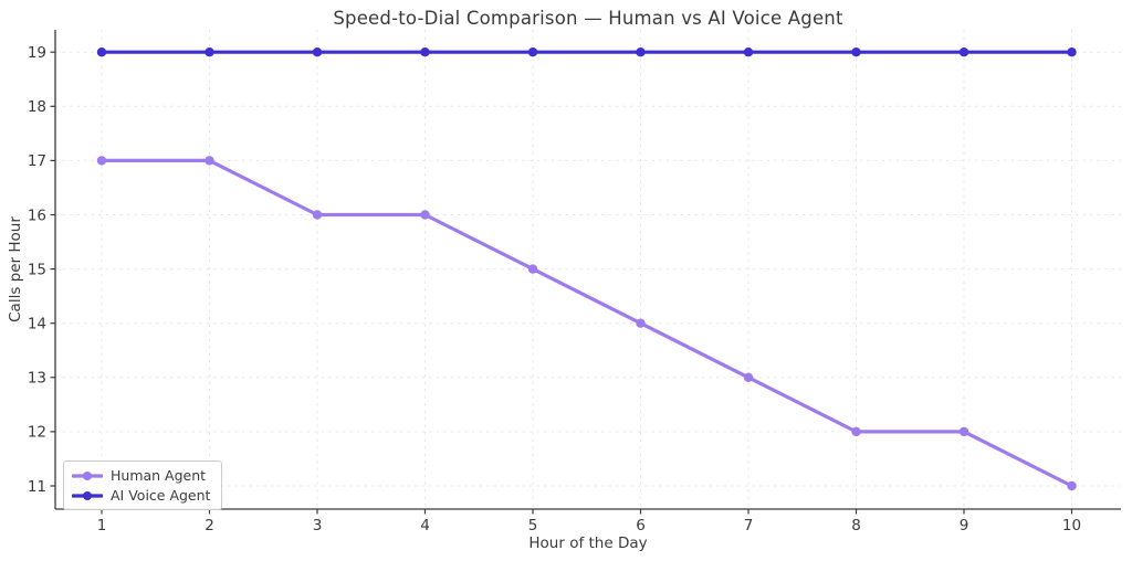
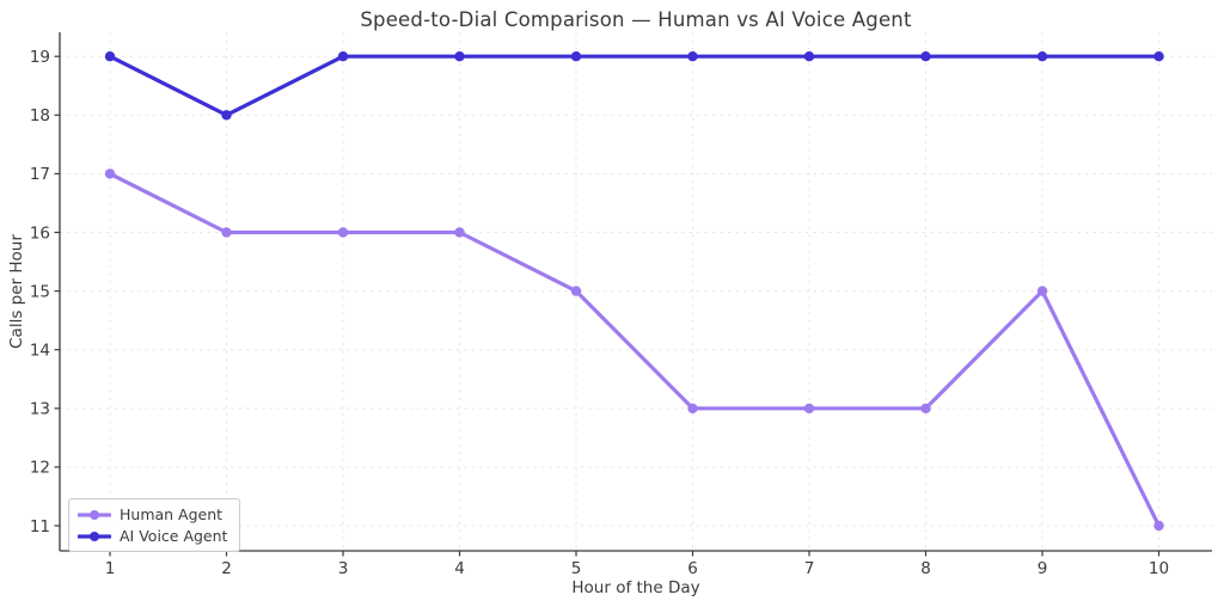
Human Agent/2: 17 -> 16
AI Voice Agent/2: 19 -> 18
Human Agent/6: 14 -> 13
Human Agent/8: 12 -> 13
Human Agent/9: 12 -> 15
